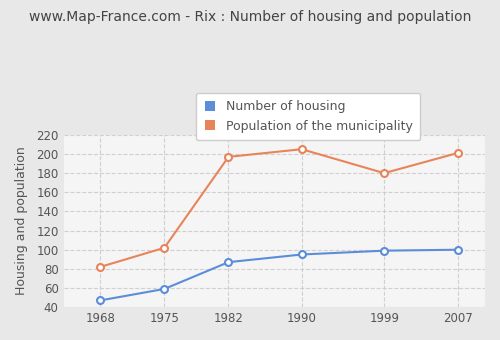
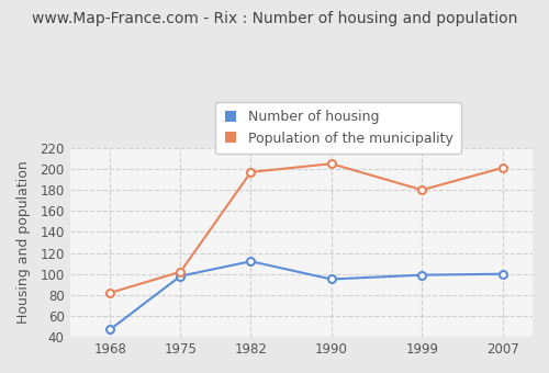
Number of housing/1975: 59 -> 98
Number of housing/1982: 87 -> 112
